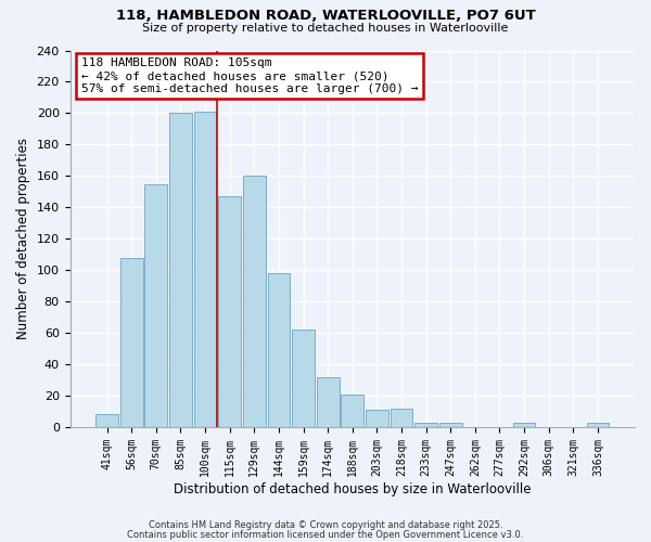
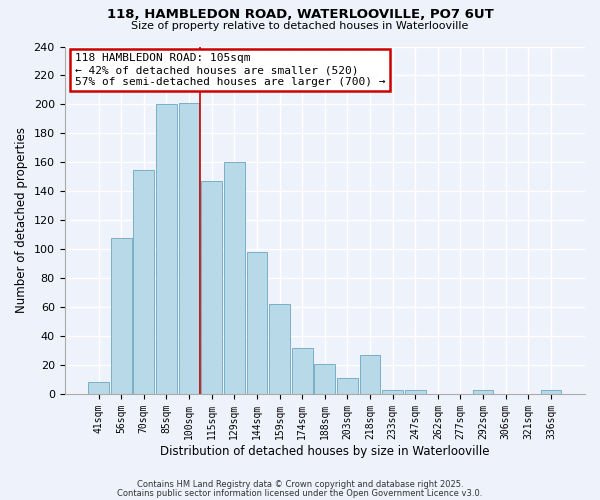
218sqm: 12 -> 27
